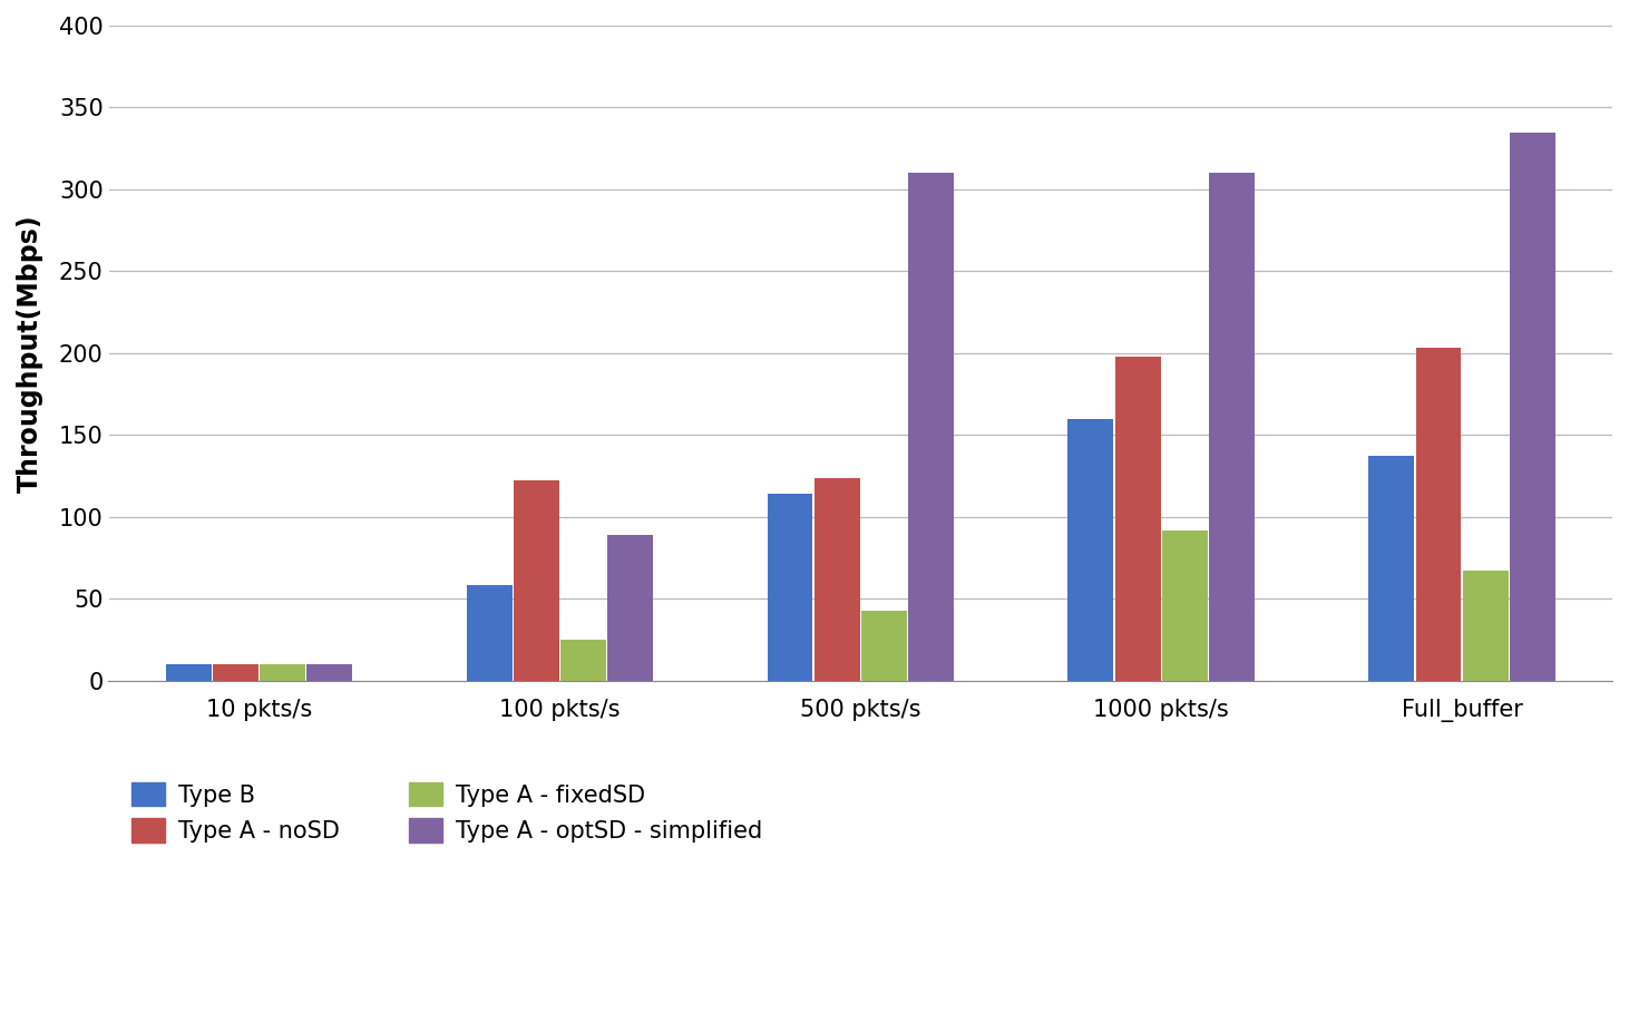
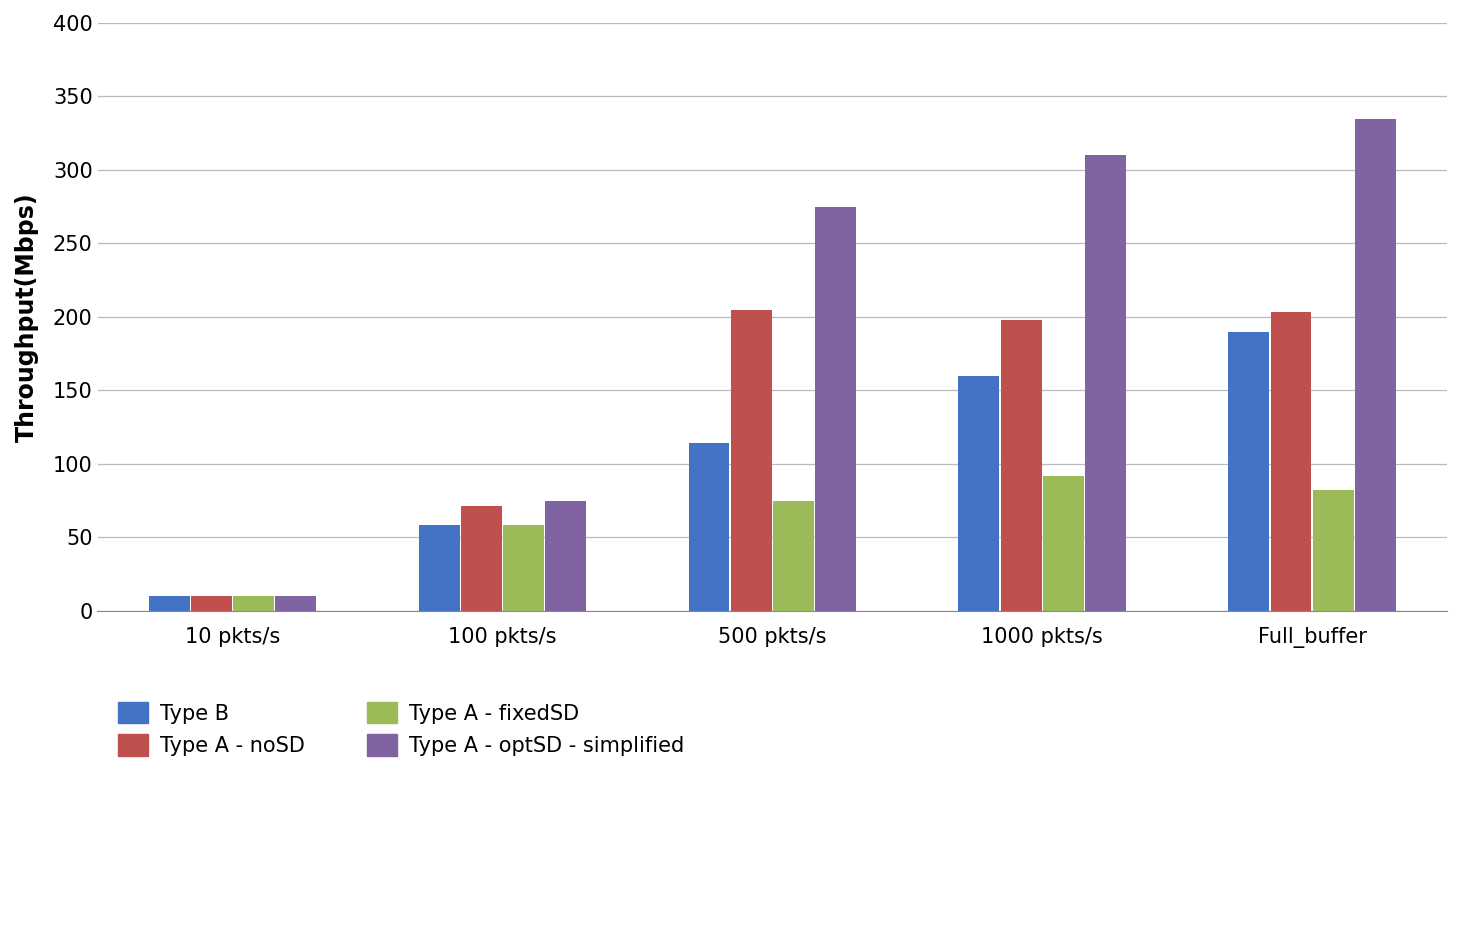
Type A - noSD/100 pkts/s: 122 -> 71
Type A - fixedSD/100 pkts/s: 25 -> 58
Type A - optSD - simplified/100 pkts/s: 89 -> 75
Type A - noSD/500 pkts/s: 124 -> 205
Type A - fixedSD/500 pkts/s: 43 -> 75
Type A - optSD - simplified/500 pkts/s: 310 -> 275
Type B/Full_buffer: 137 -> 190
Type A - fixedSD/Full_buffer: 67 -> 82
